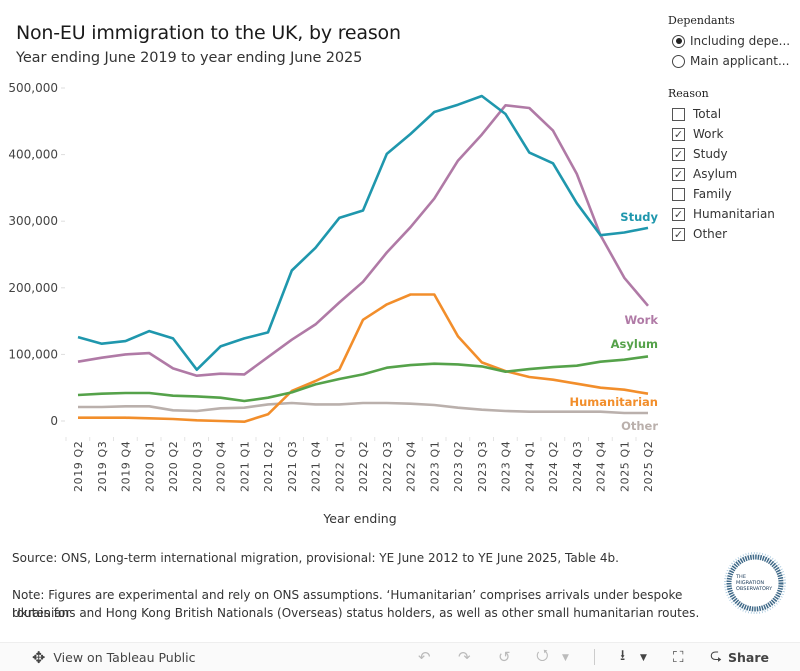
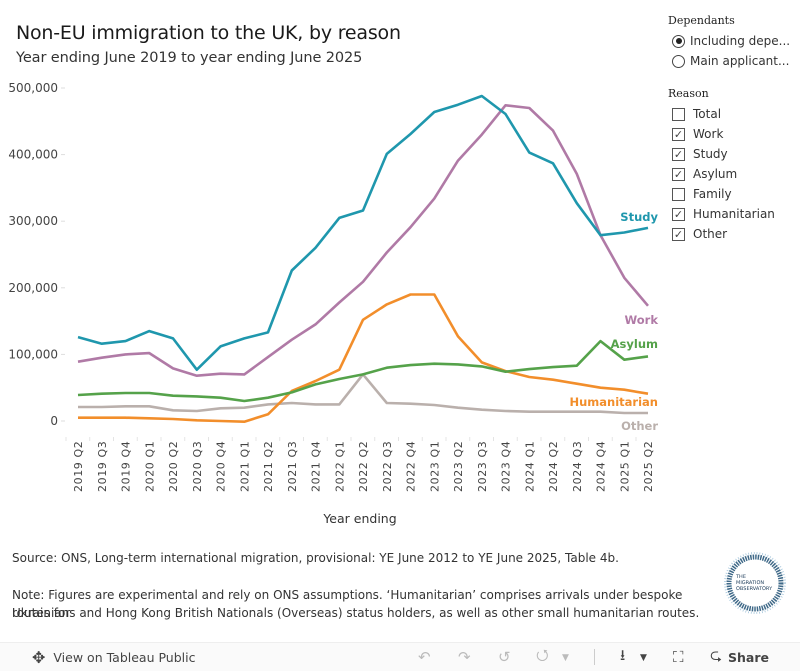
Other/2022 Q2: 30000 -> 70000
Asylum/2024 Q4: 90000 -> 120000
